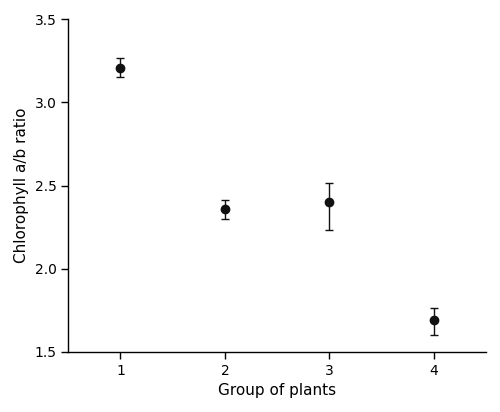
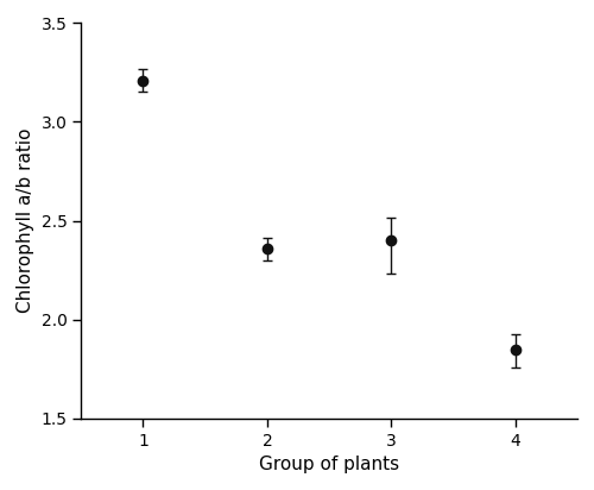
4: 1.69 -> 1.85
